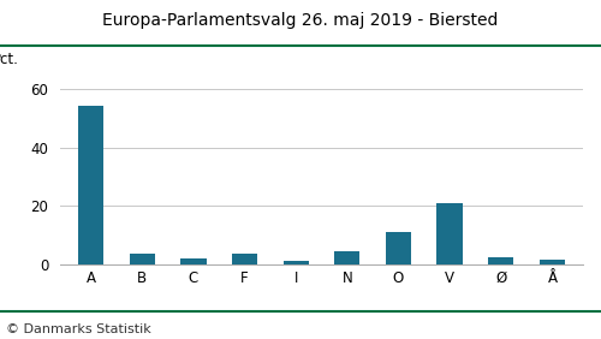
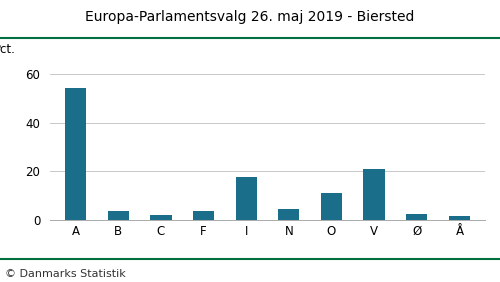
I: 1.2 -> 17.5
